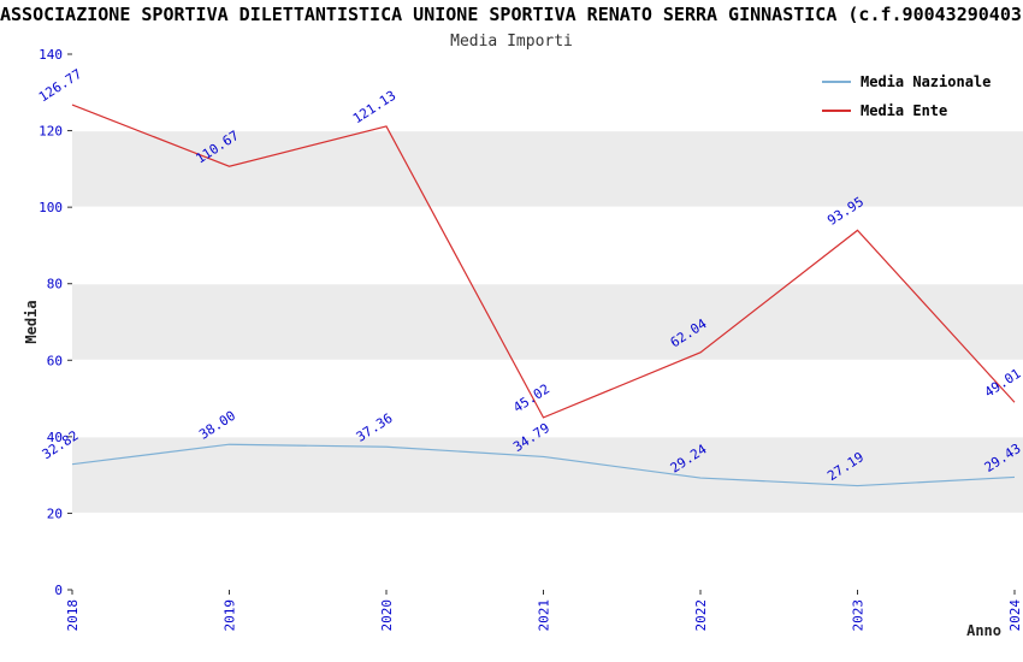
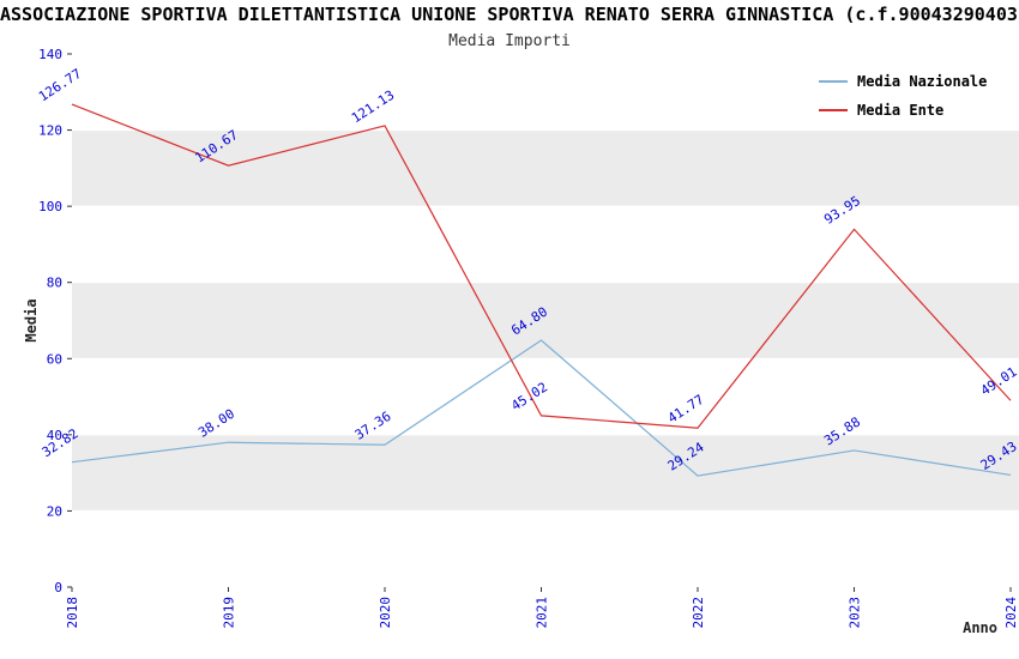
Media Nazionale/2021: 34.79 -> 64.80
Media Ente/2022: 62.04 -> 41.77
Media Nazionale/2023: 27.19 -> 35.88
